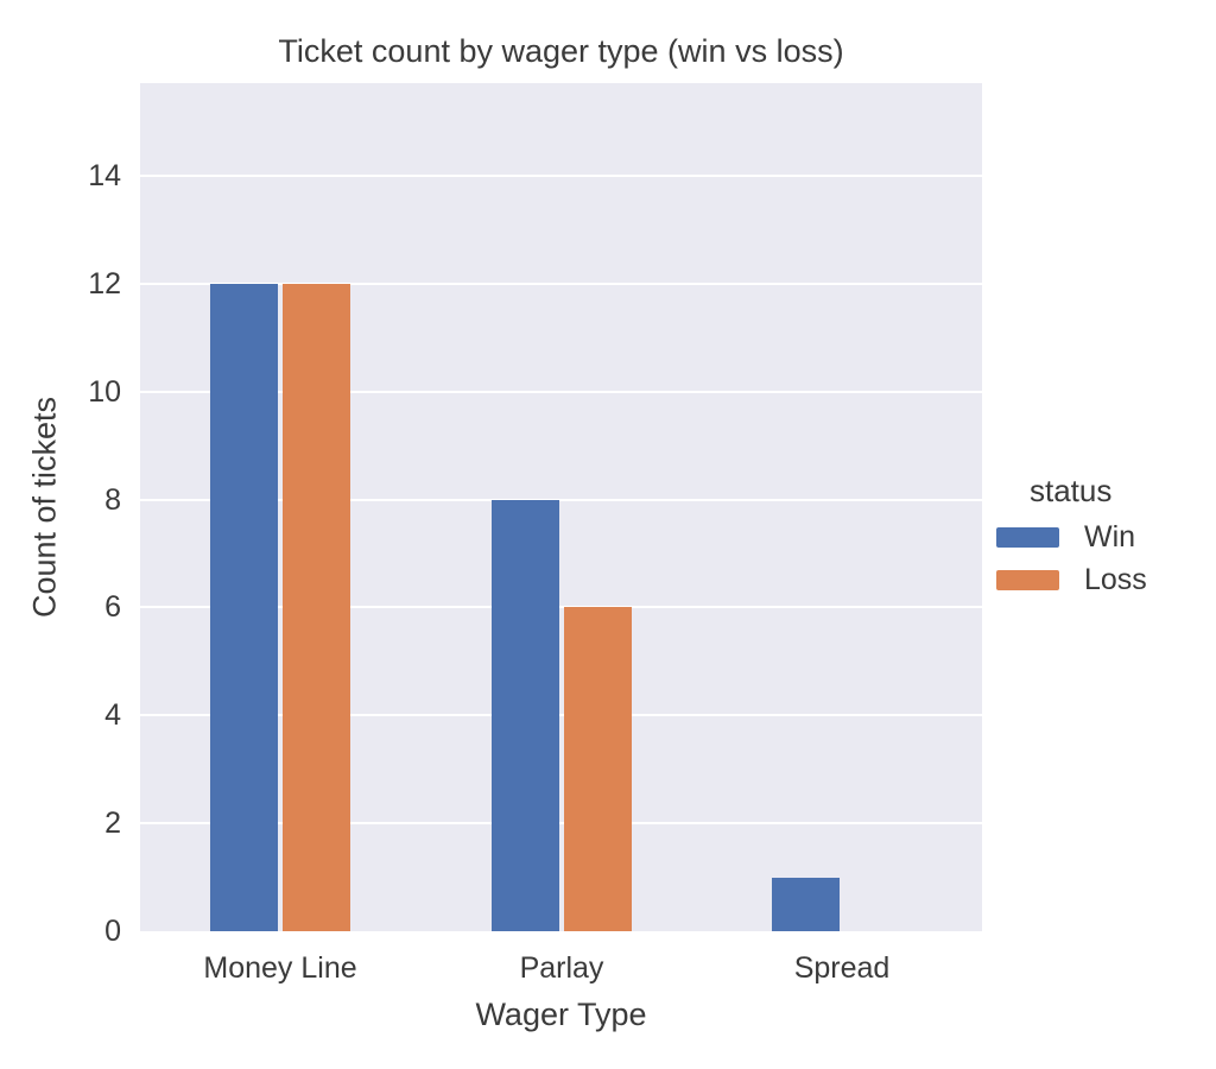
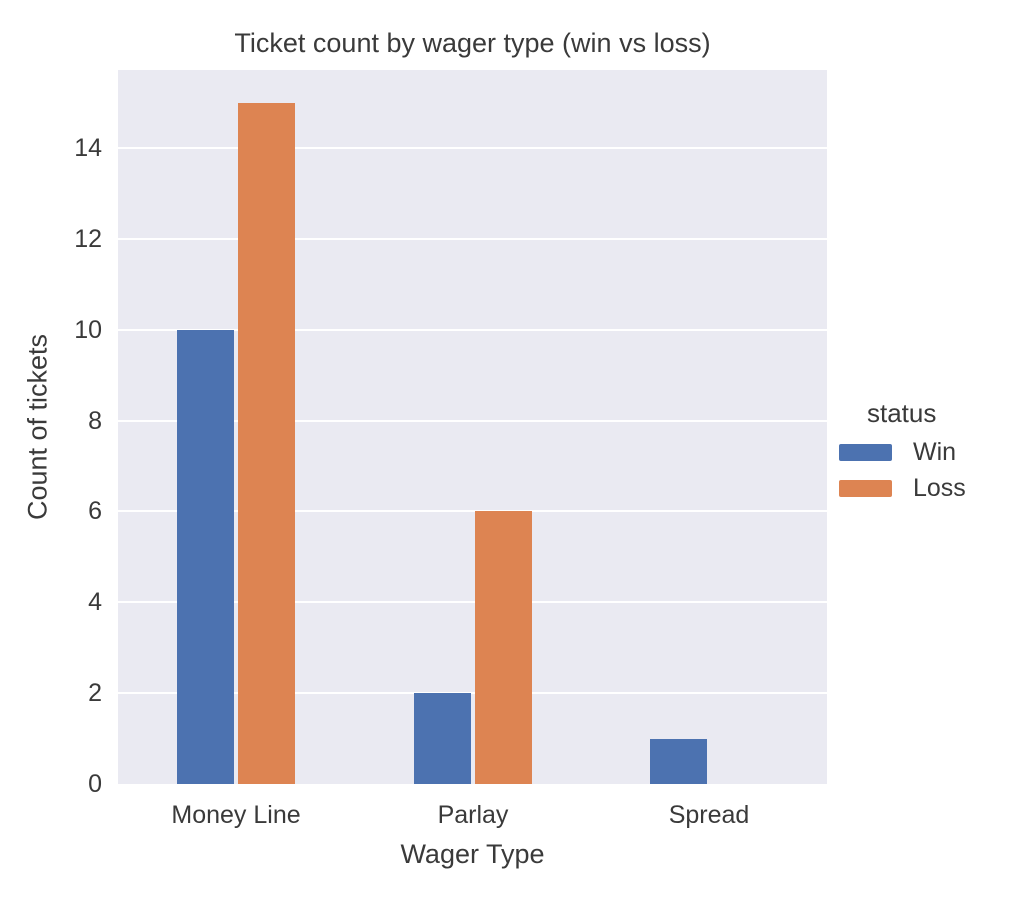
Win/Money Line: 12 -> 10
Loss/Money Line: 12 -> 15
Win/Parlay: 8 -> 2
